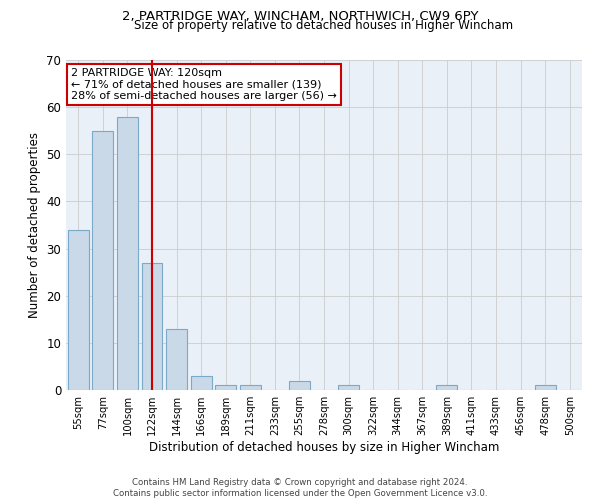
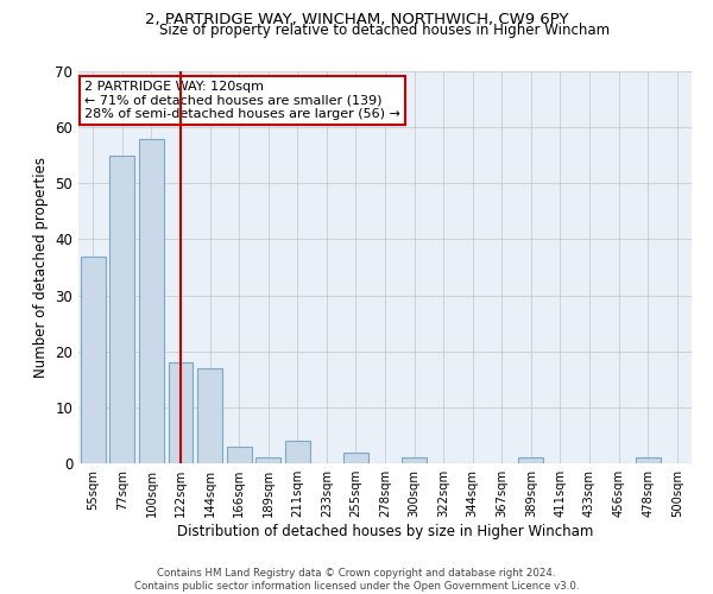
55sqm: 34 -> 37
122sqm: 27 -> 18
144sqm: 13 -> 17
211sqm: 1 -> 4
